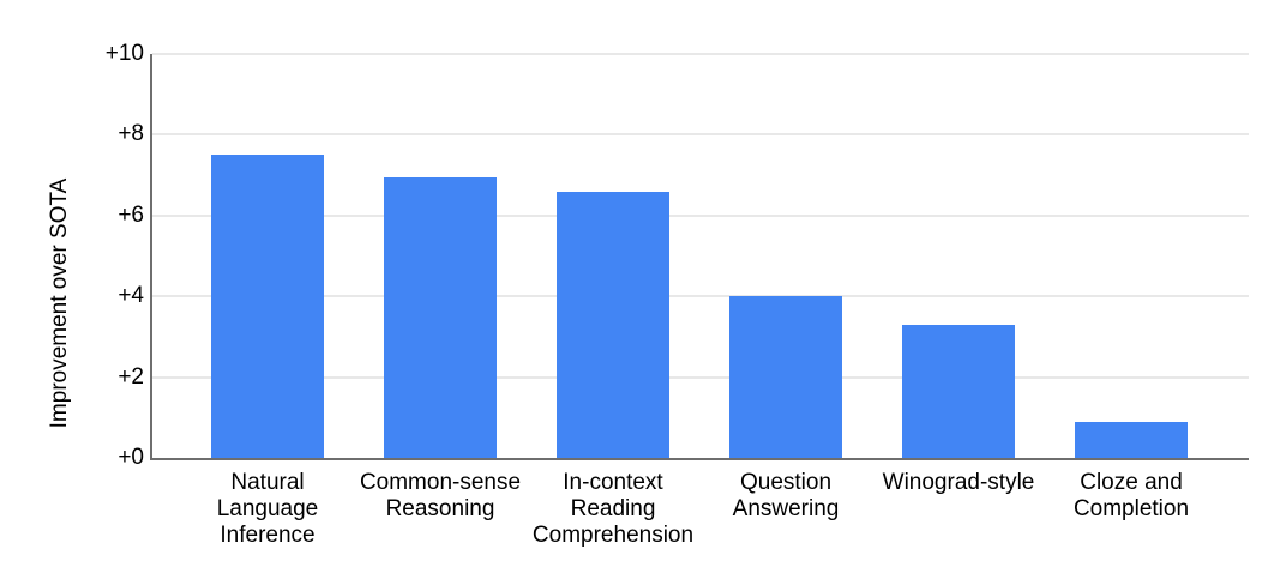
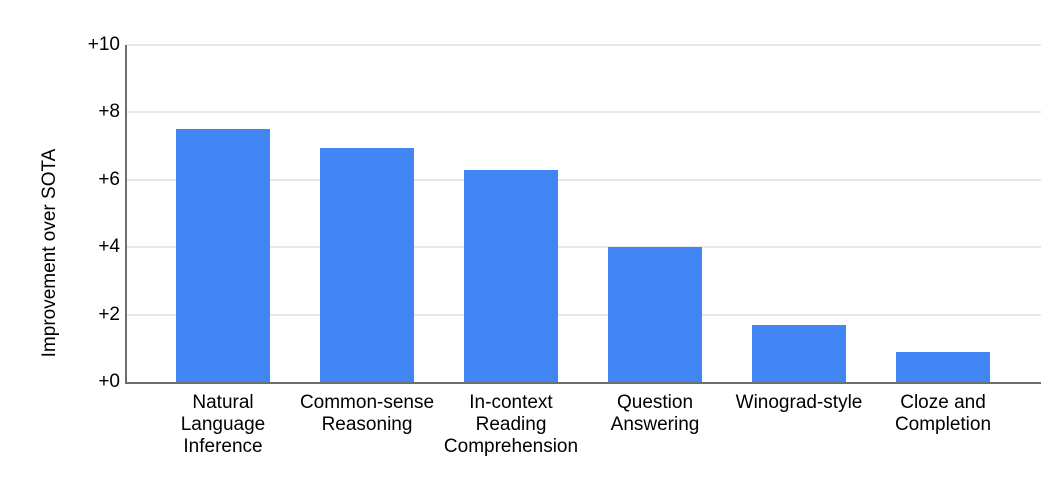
In-context Reading Comprehension: 6.6 -> 6.3
Winograd-style: 3.3 -> 1.7
